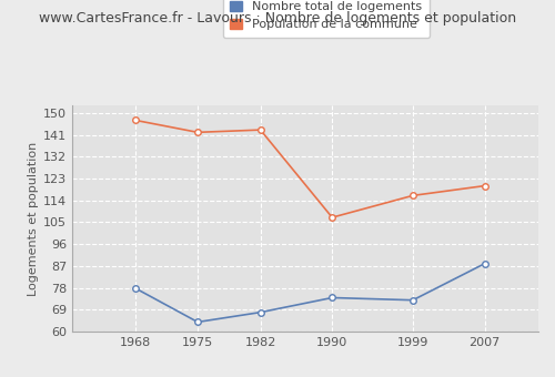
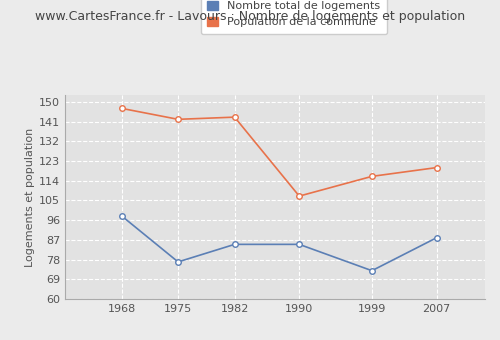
Nombre total de logements/1968: 78 -> 98
Nombre total de logements/1975: 64 -> 77
Nombre total de logements/1982: 68 -> 85
Nombre total de logements/1990: 74 -> 85
